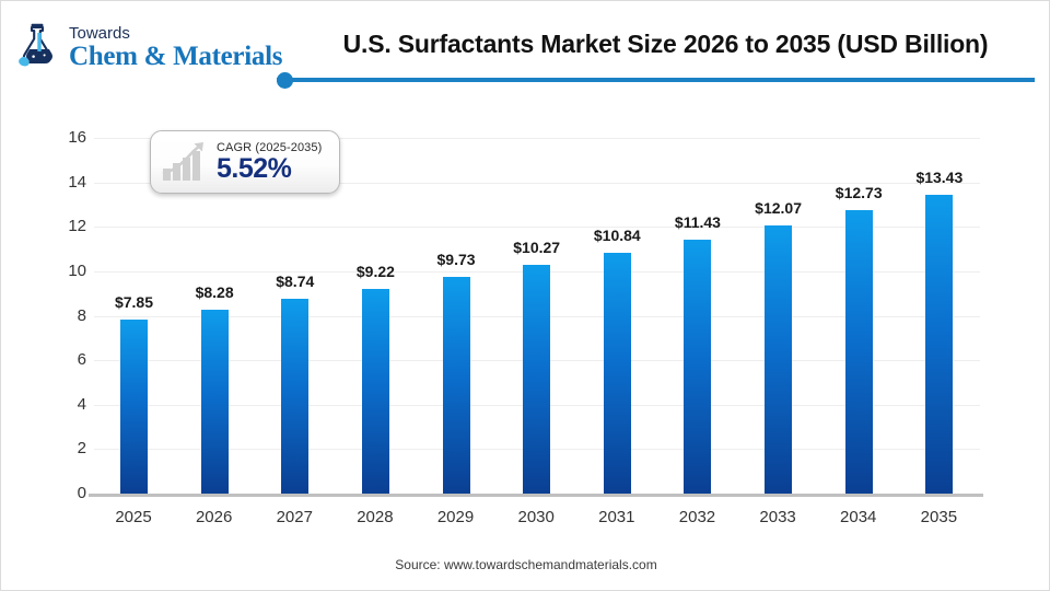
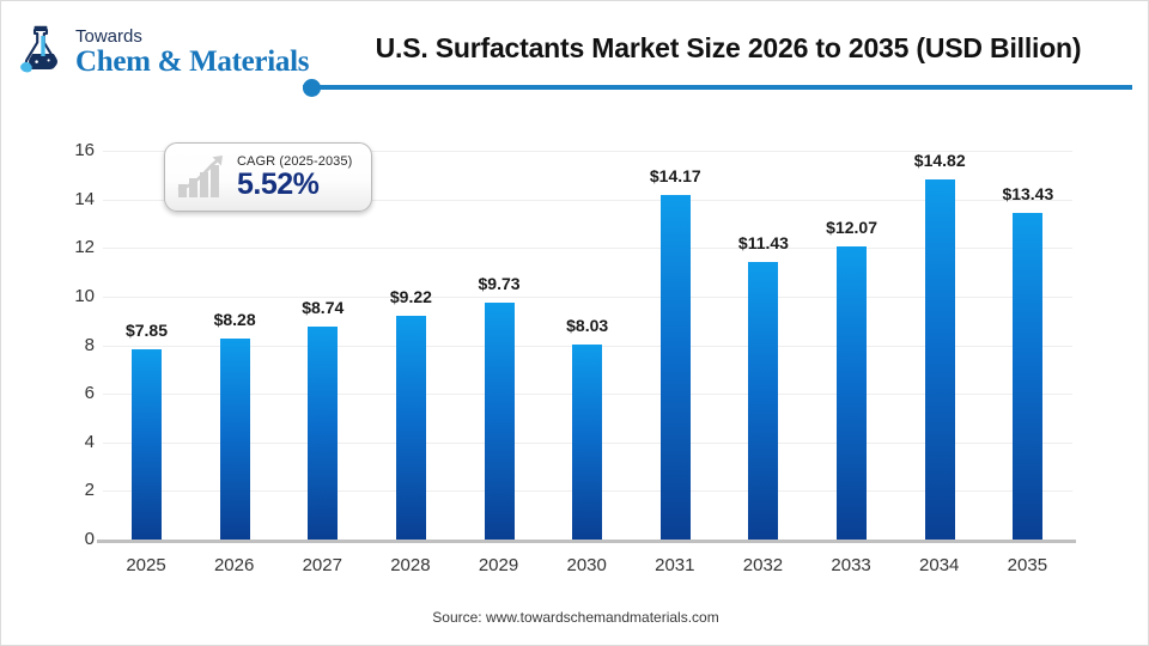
2030: $10.27 -> $8.03
2031: $10.84 -> $14.17
2034: $12.73 -> $14.82
